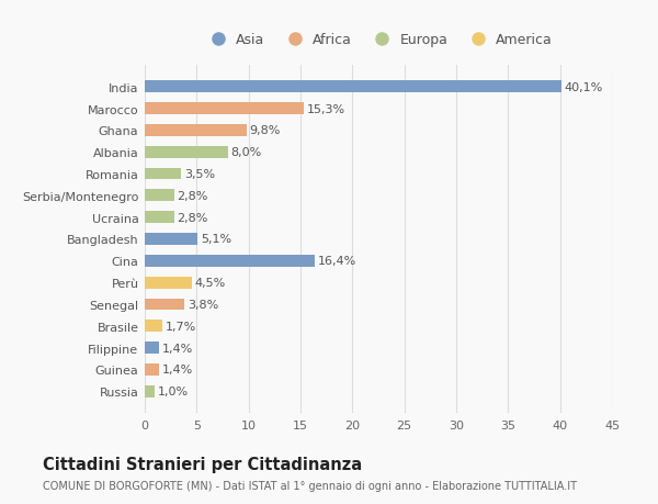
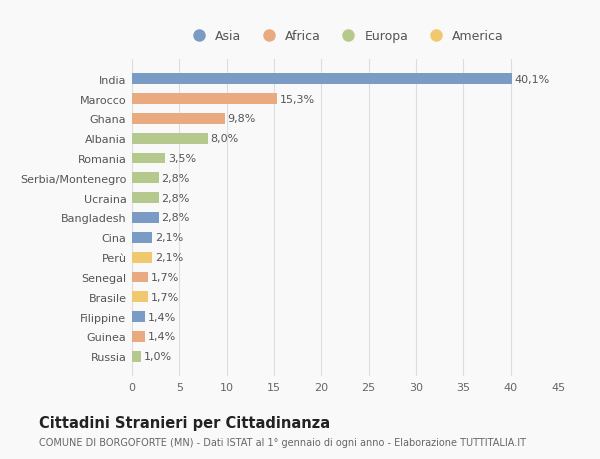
Bangladesh: 5,1% -> 2,8%
Cina: 16,4% -> 2,1%
Perù: 4,5% -> 2,1%
Senegal: 3,8% -> 1,7%
